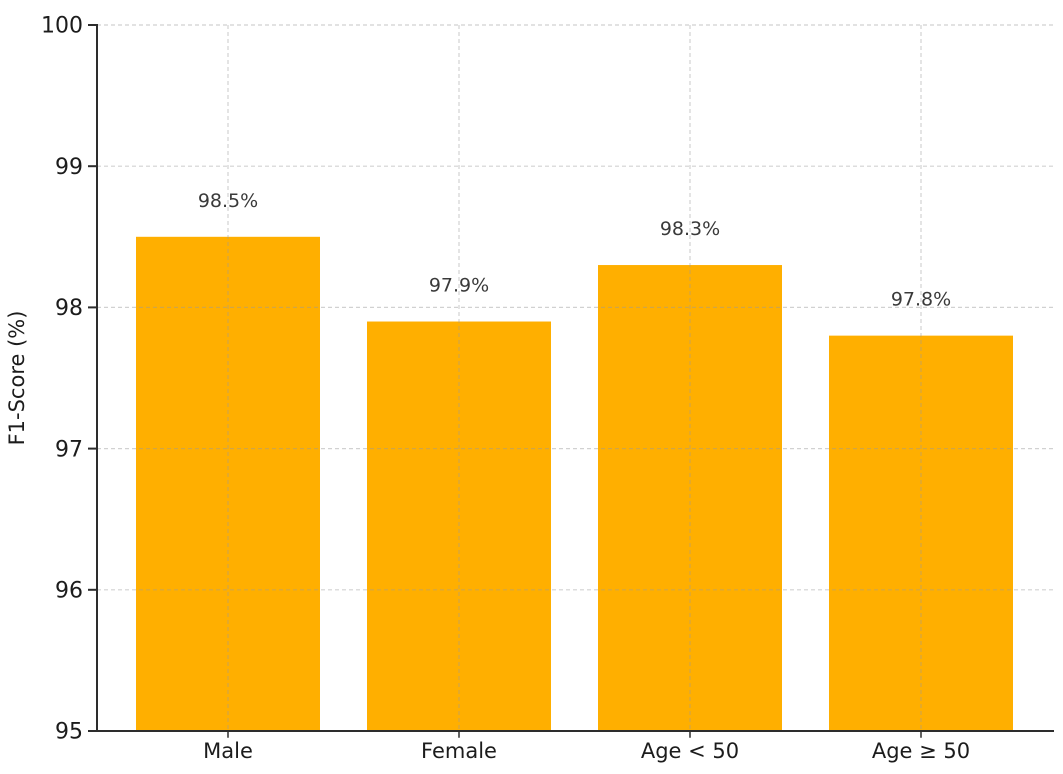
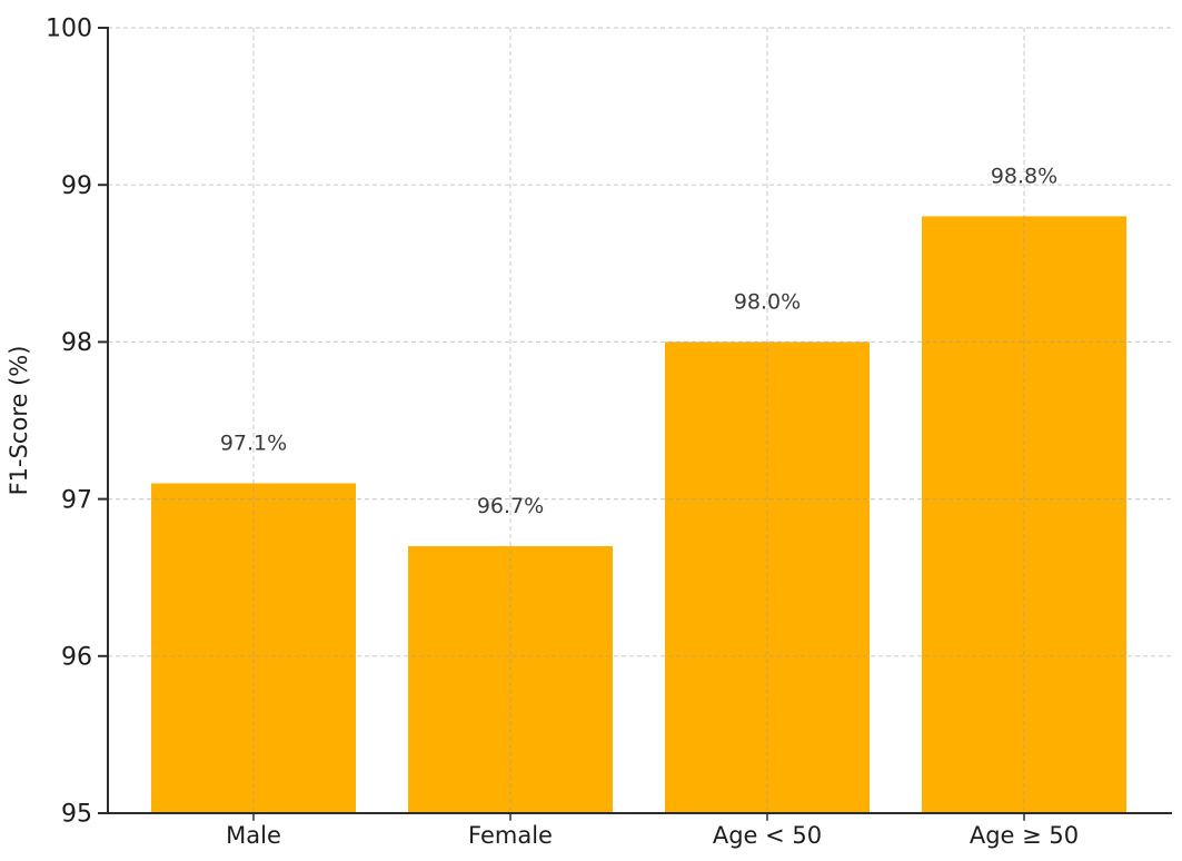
Male: 98.5% -> 97.1%
Female: 97.9% -> 96.7%
Age < 50: 98.3% -> 98.0%
Age ≥ 50: 97.8% -> 98.8%
